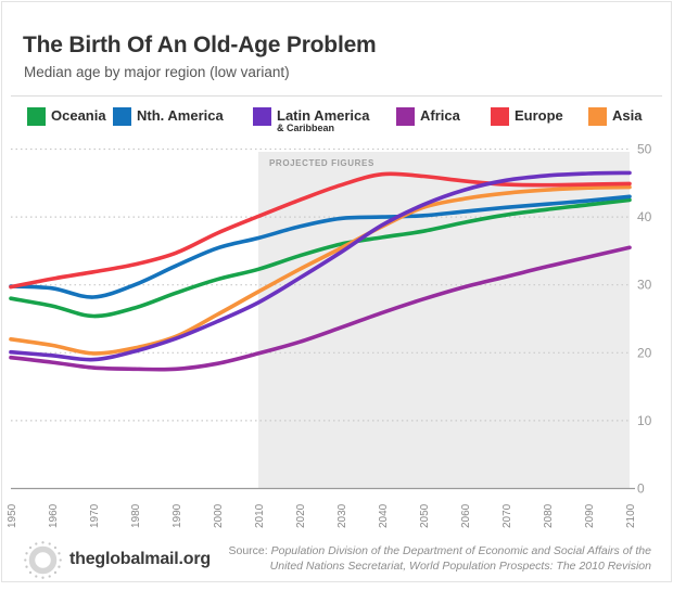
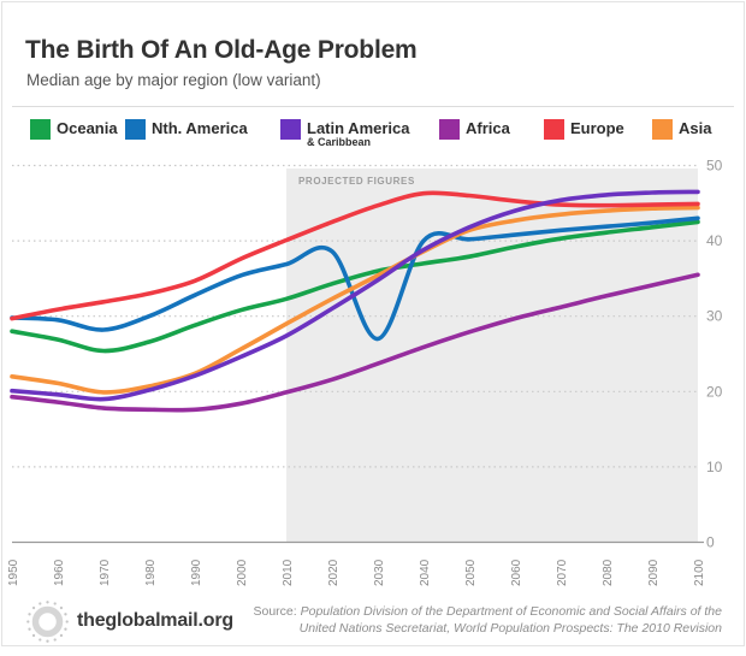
Nth. America/2030: 40 -> 27
